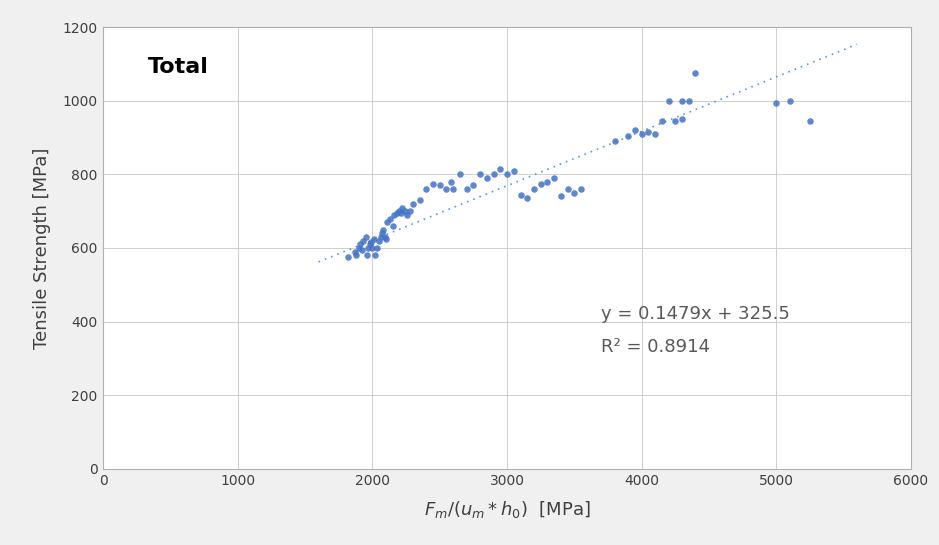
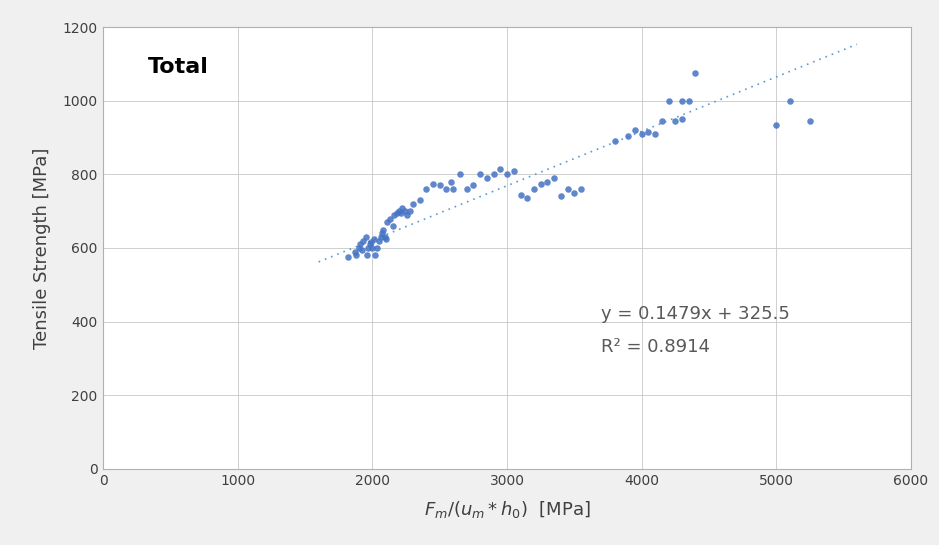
5000: 995 -> 935
